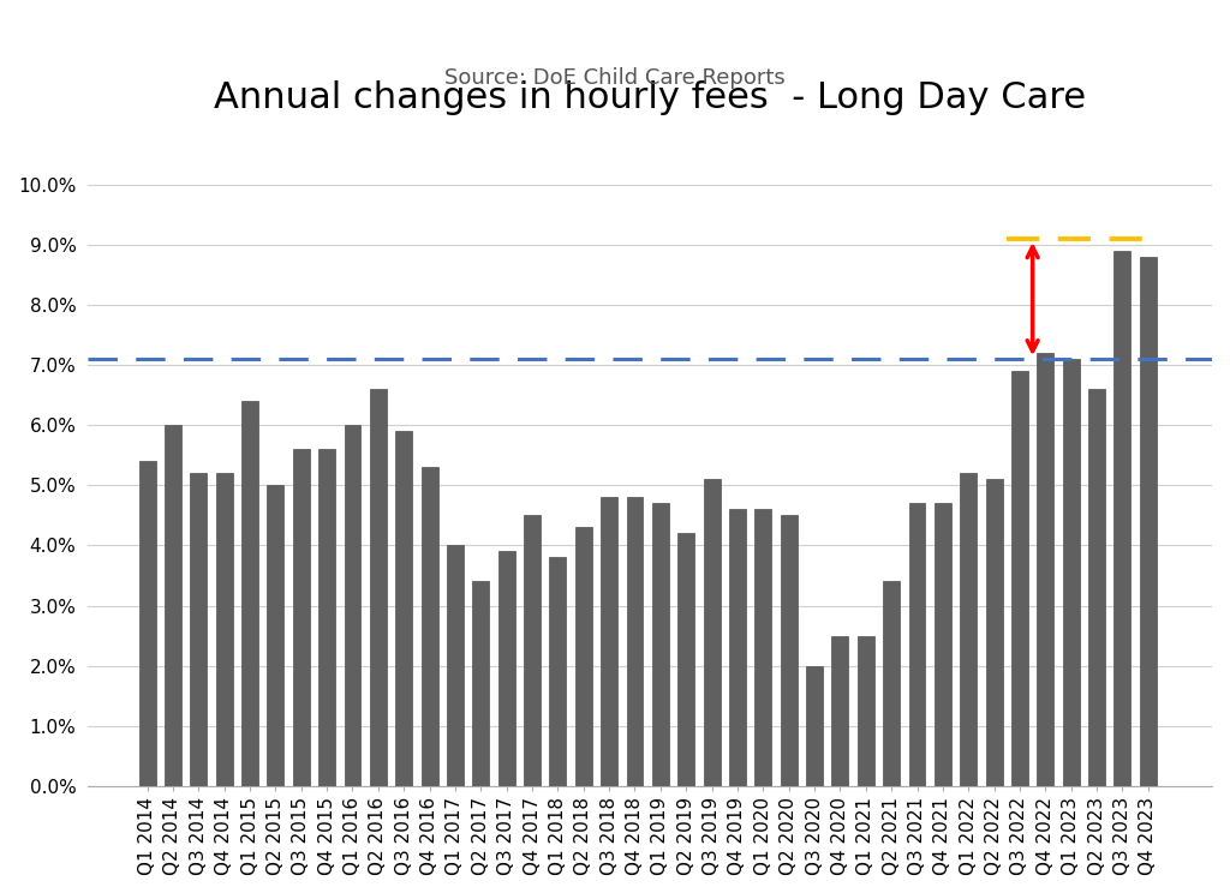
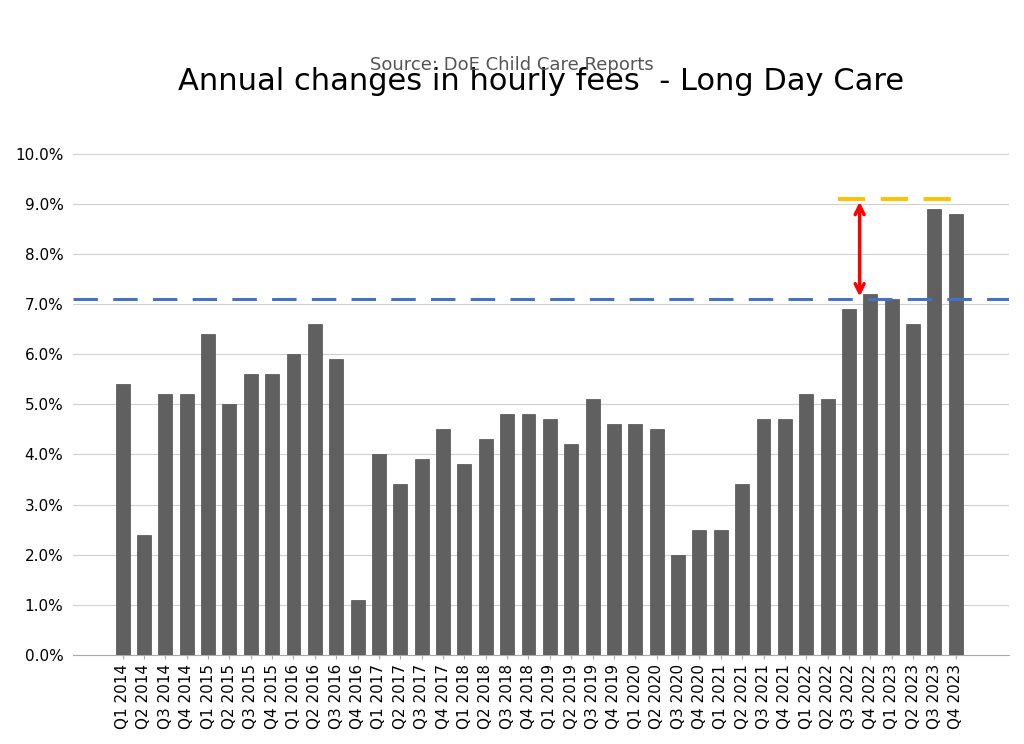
Q2 2014: 6.0% -> 2.4%
Q4 2016: 5.3% -> 1.1%
